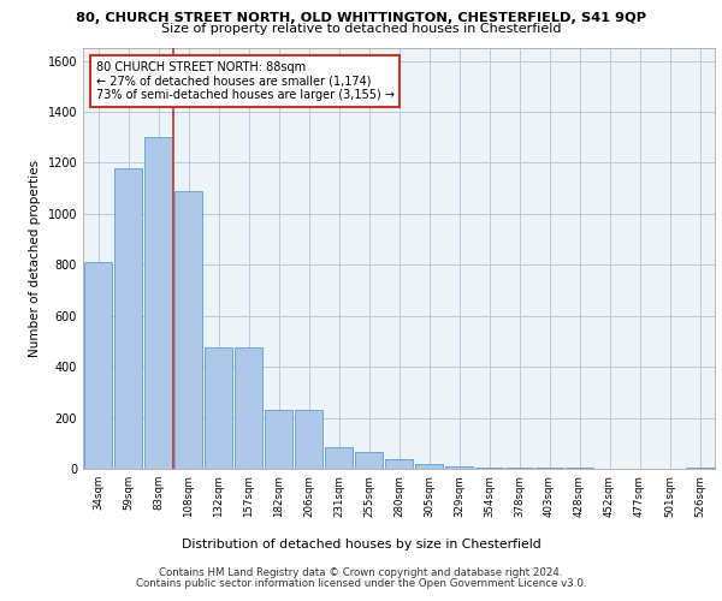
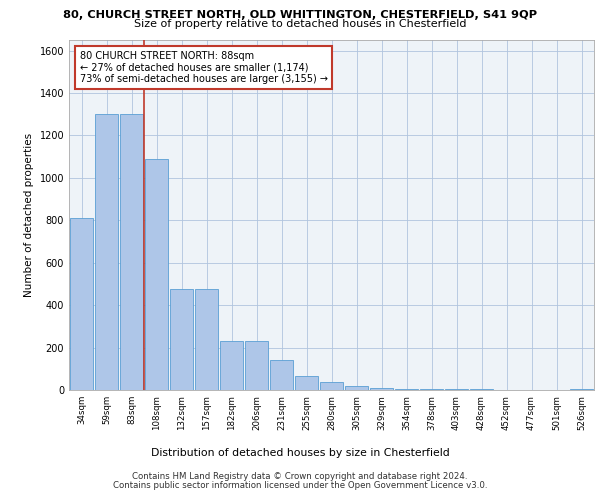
59sqm: 1180 -> 1300
231sqm: 85 -> 140
